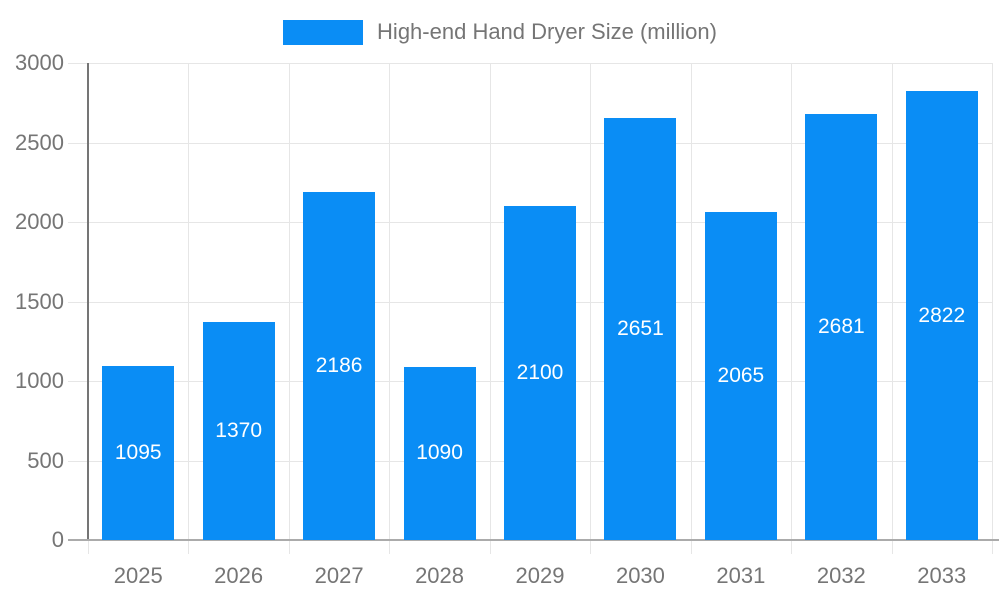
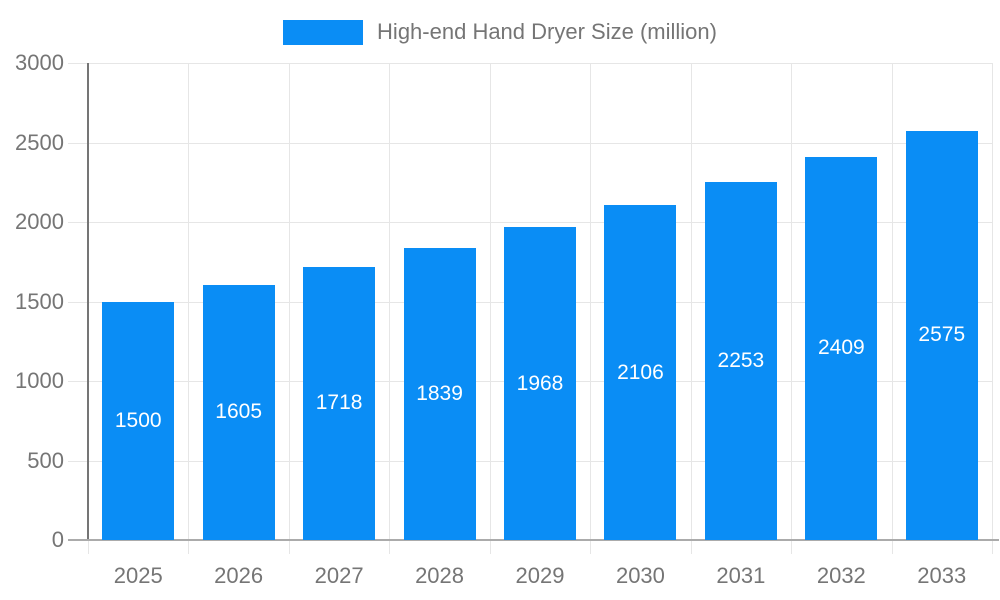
2025: 1095 -> 1500
2026: 1370 -> 1605
2027: 2186 -> 1718
2028: 1090 -> 1839
2029: 2100 -> 1968
2030: 2651 -> 2106
2031: 2065 -> 2253
2032: 2681 -> 2409
2033: 2822 -> 2575
